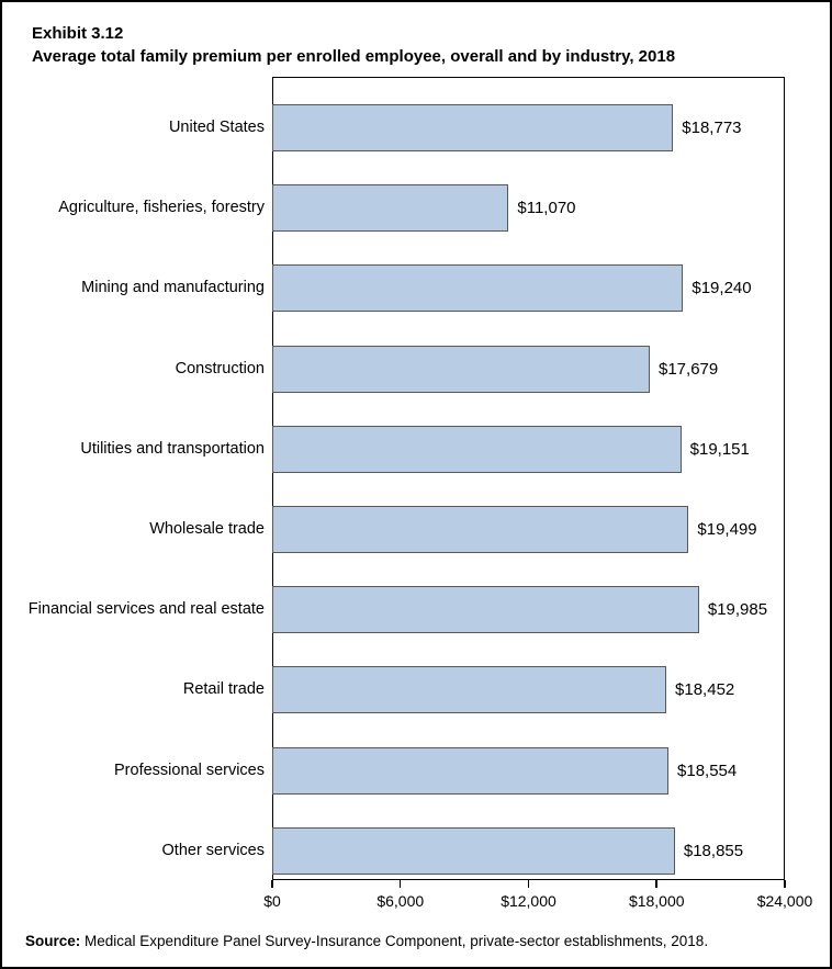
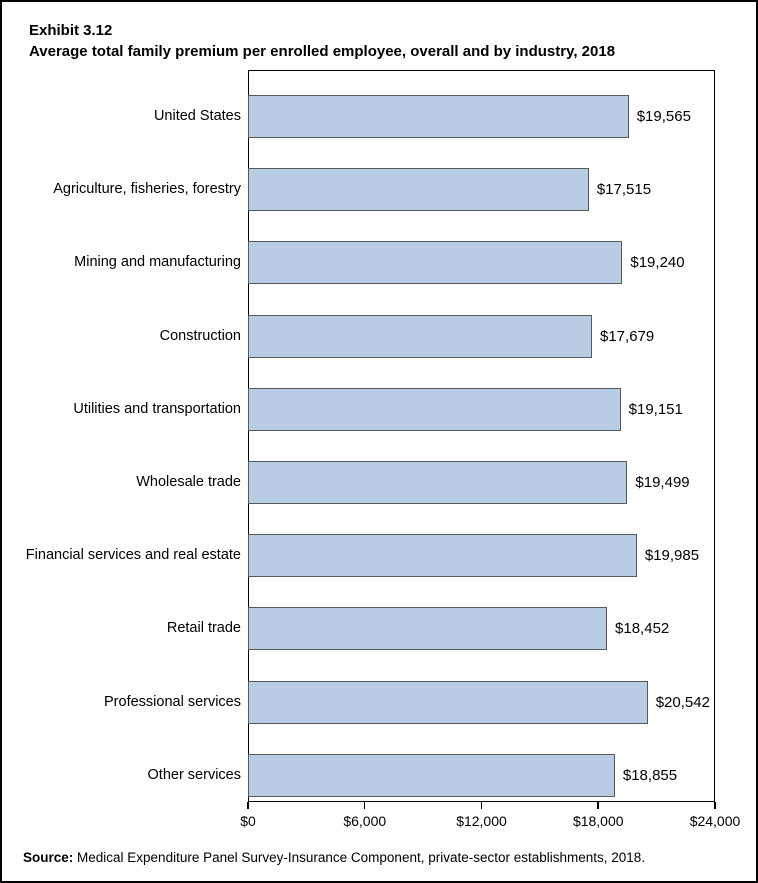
United States: $18,773 -> $19,565
Agriculture, fisheries, forestry: $11,070 -> $17,515
Professional services: $18,554 -> $20,542
